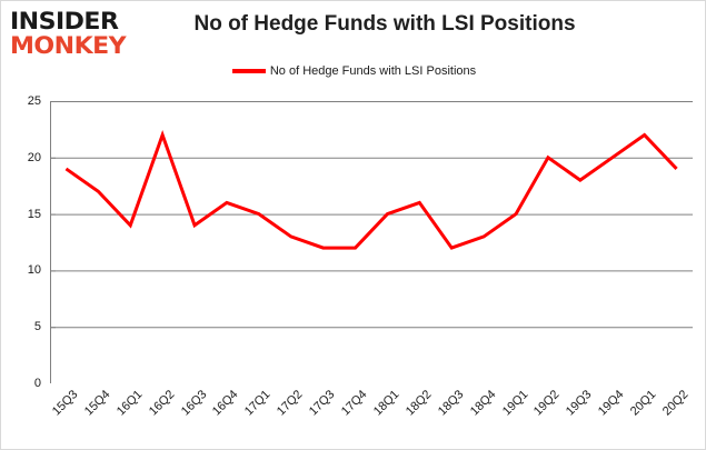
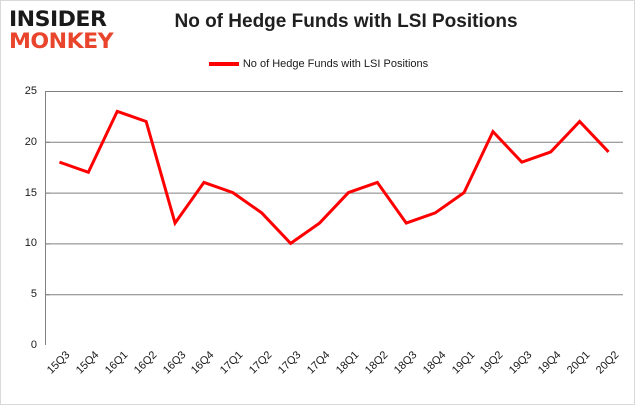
15Q3: 19 -> 18
16Q1: 14 -> 23
16Q3: 14 -> 12
17Q3: 12 -> 10
19Q2: 20 -> 21
19Q4: 20 -> 19
